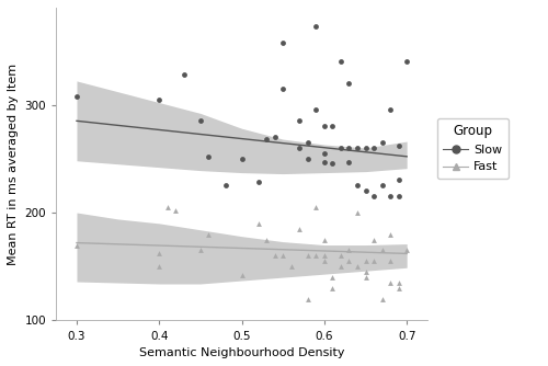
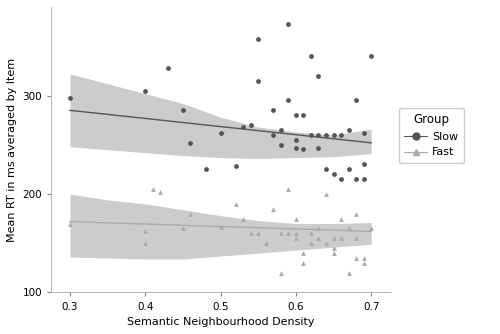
Slow/0.3: 308 -> 298
Slow/0.5: 250 -> 262
Fast/0.5: 142 -> 166
